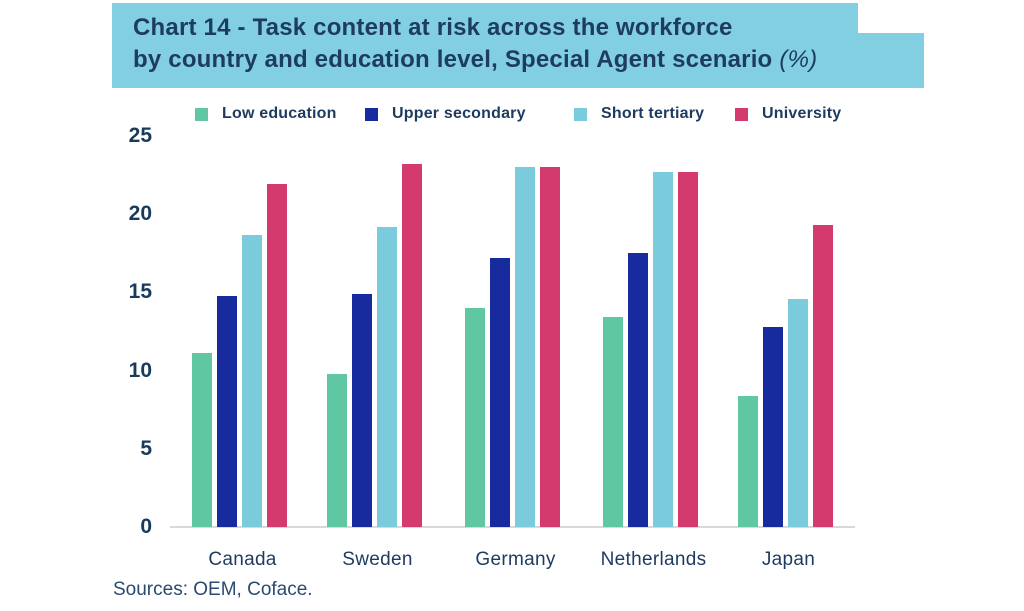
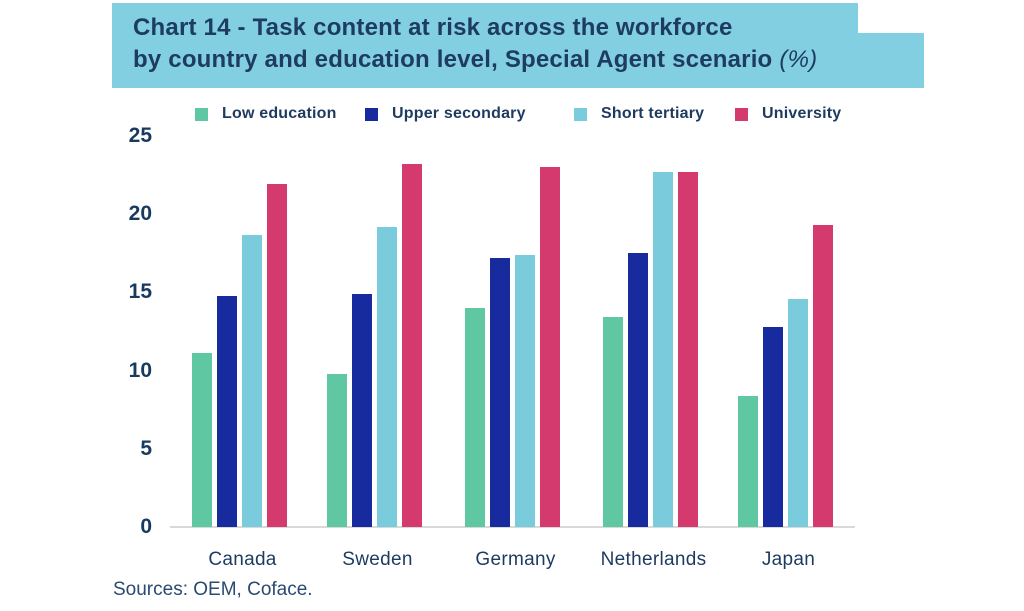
Short tertiary/Germany: 23.0 -> 17.4
